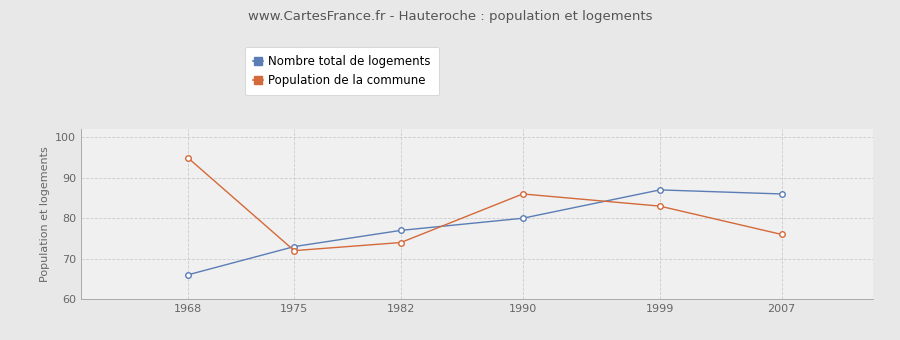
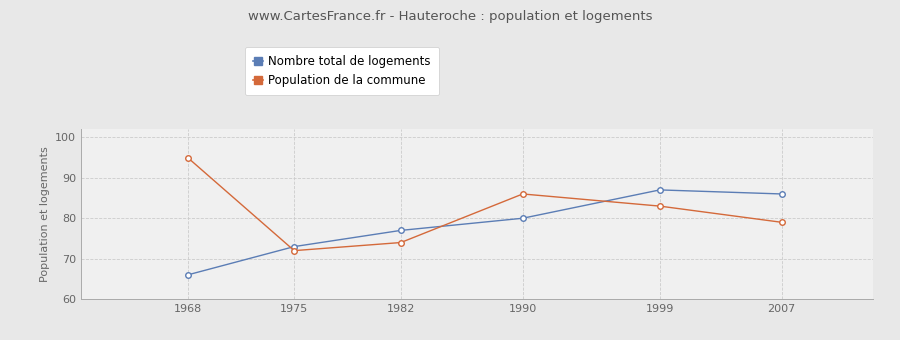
Population de la commune/2007: 76 -> 79
